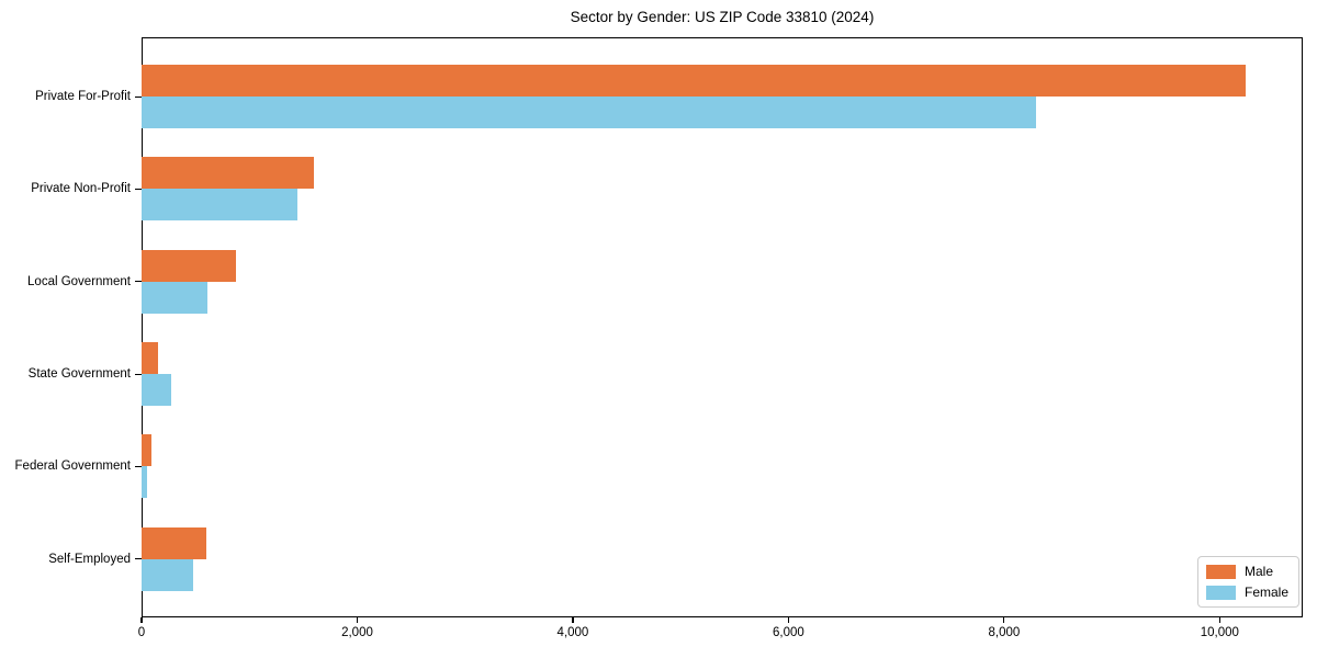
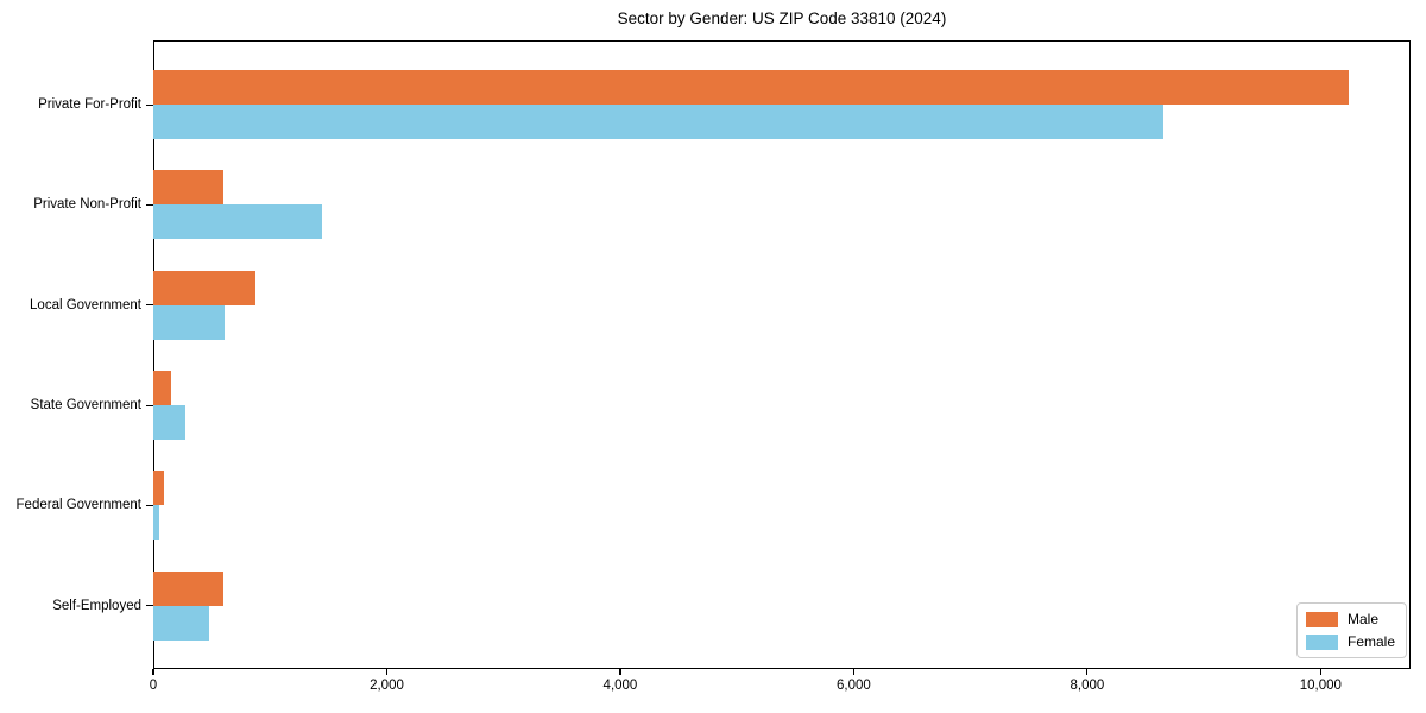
Female/Private For-Profit: 8300 -> 8600
Male/Private Non-Profit: 1600 -> 600
